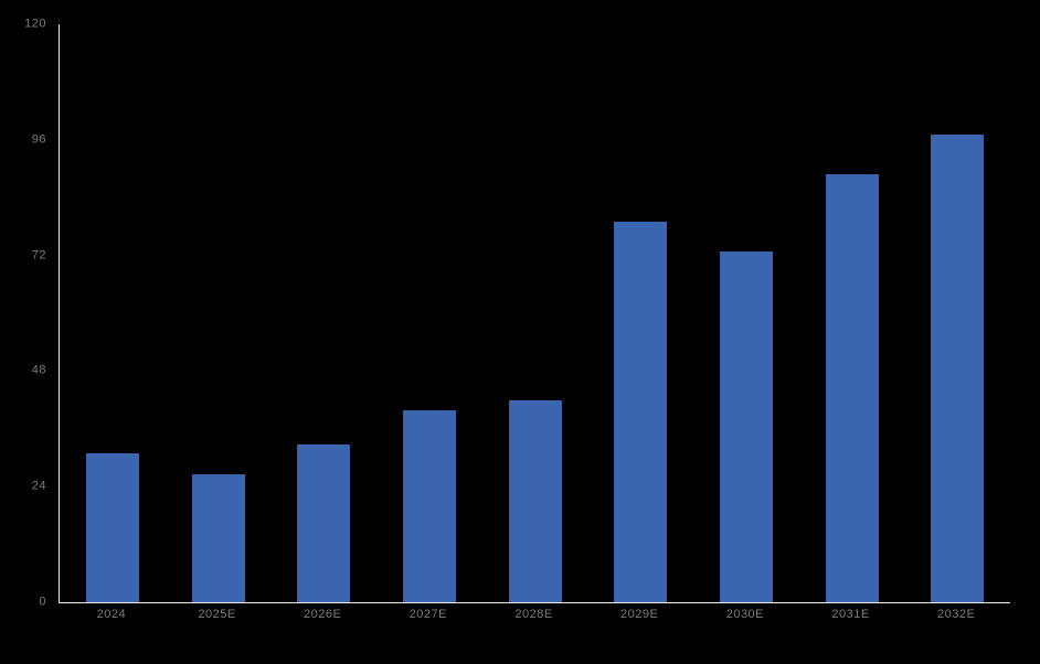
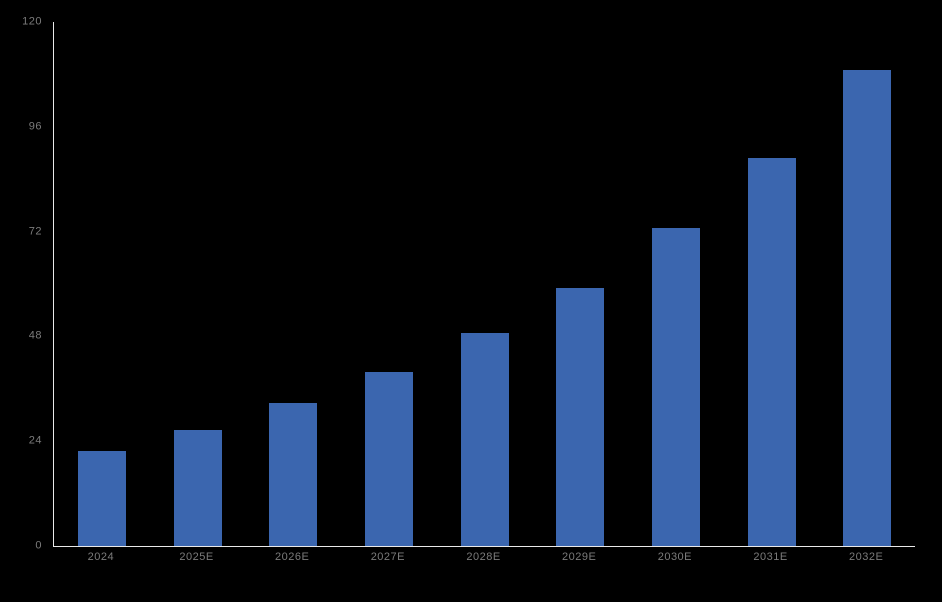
2024: 31 -> 22
2028E: 42 -> 49
2029E: 79 -> 59
2032E: 97 -> 109
